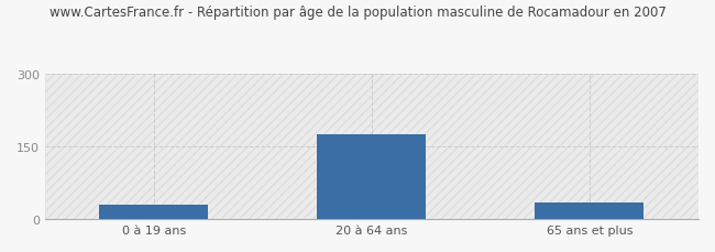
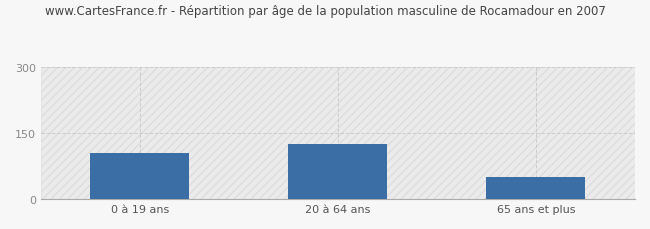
0 à 19 ans: 30 -> 105
20 à 64 ans: 175 -> 125
65 ans et plus: 35 -> 50
